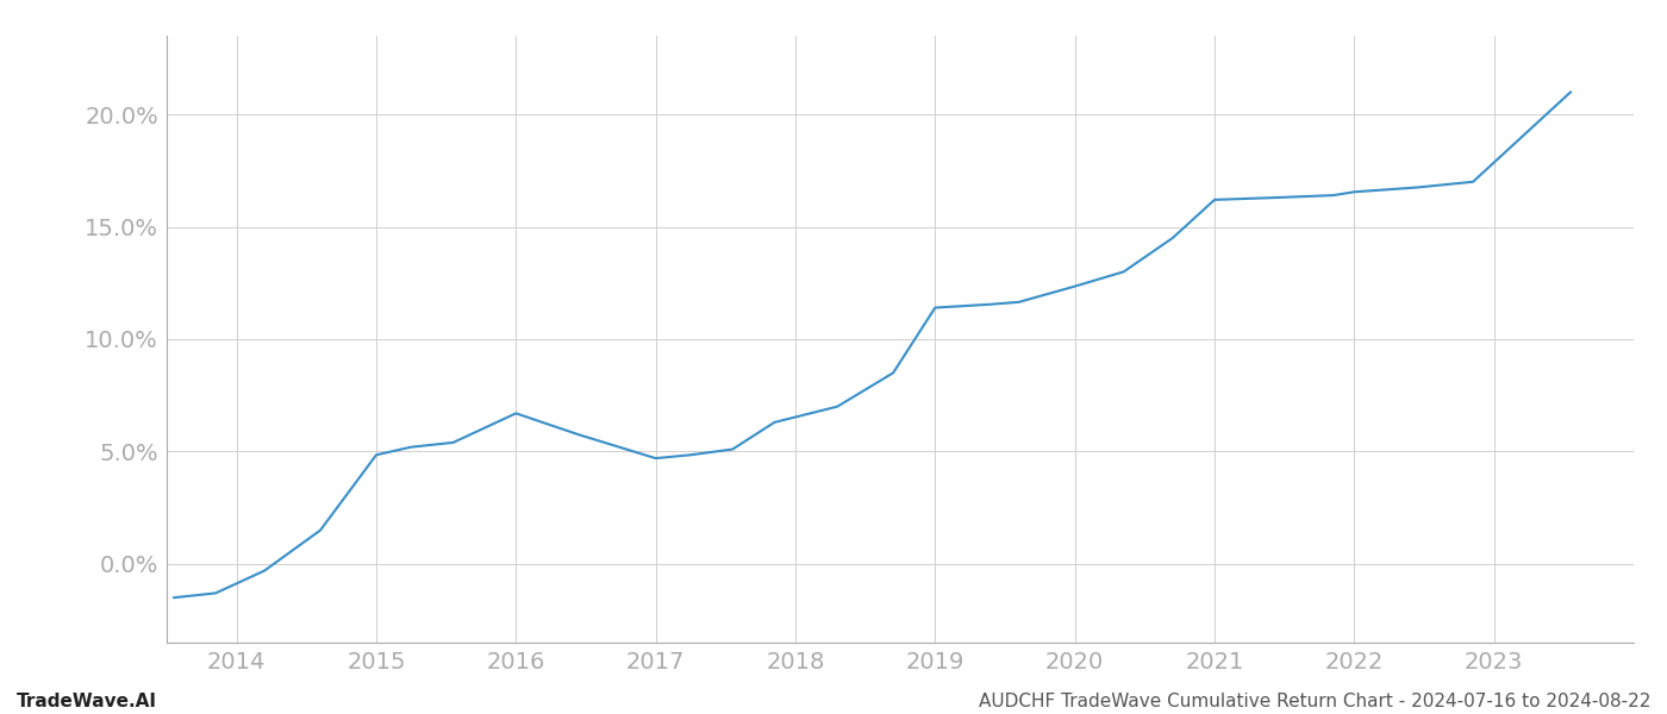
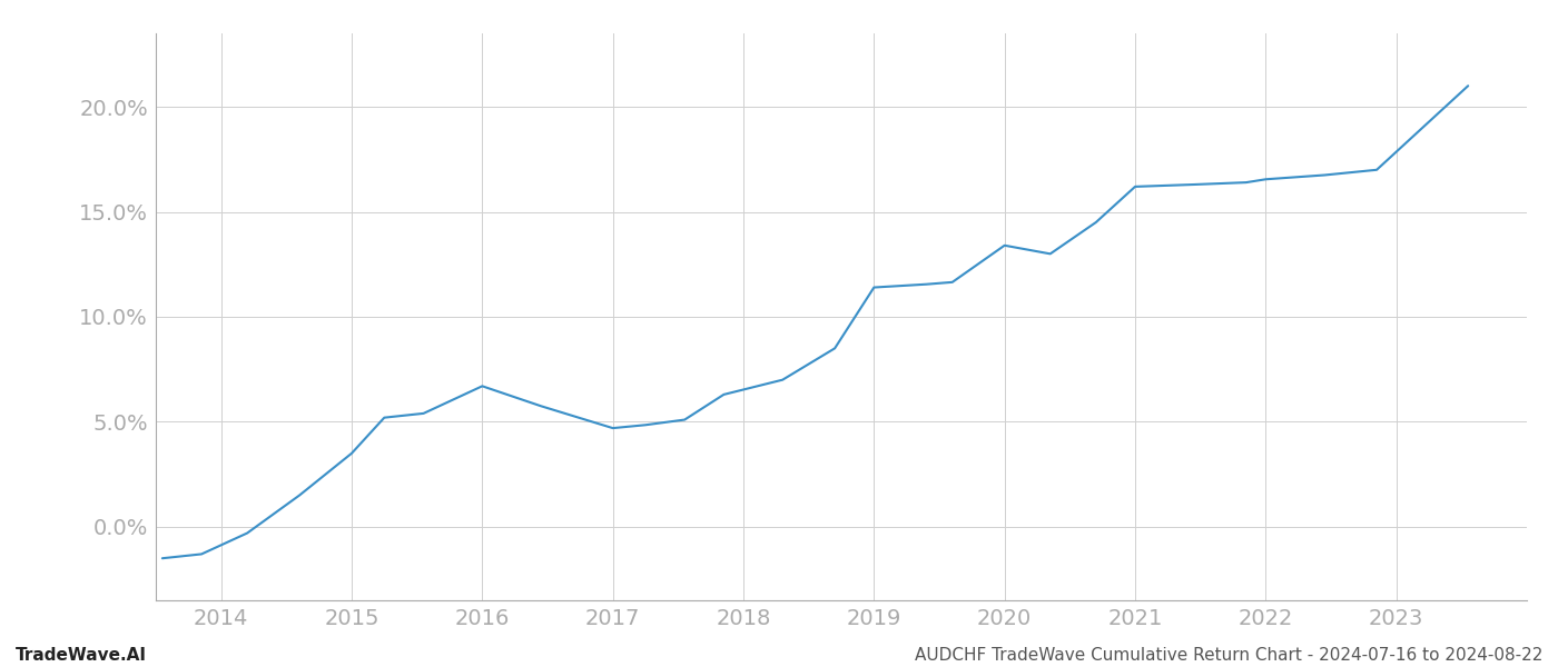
2015: 4.8% -> 3.5%
2020: 12.3% -> 13.4%
